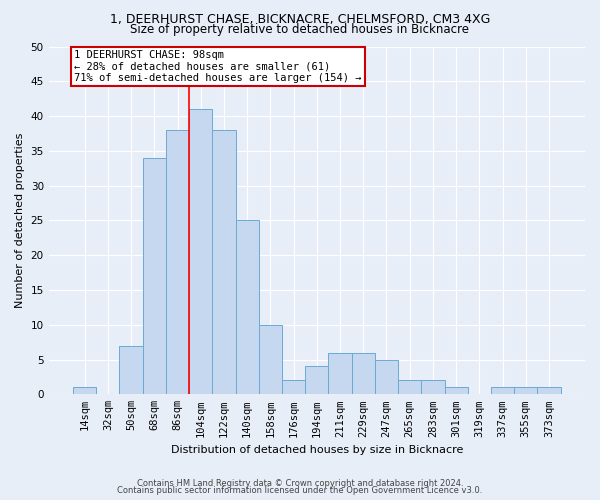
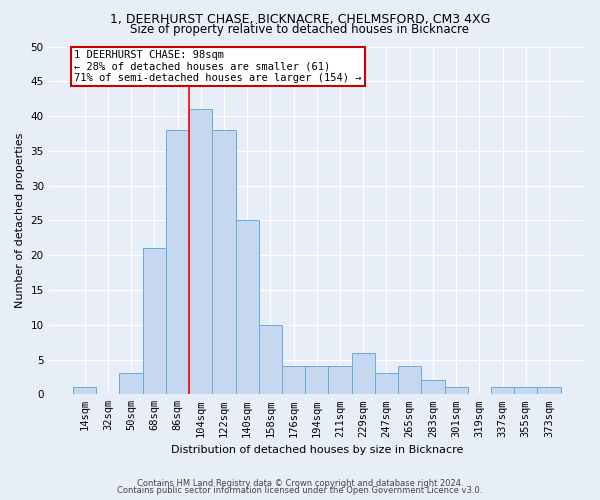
50sqm: 7 -> 3
68sqm: 34 -> 21
176sqm: 2 -> 4
211sqm: 6 -> 4
247sqm: 5 -> 3
265sqm: 2 -> 4
